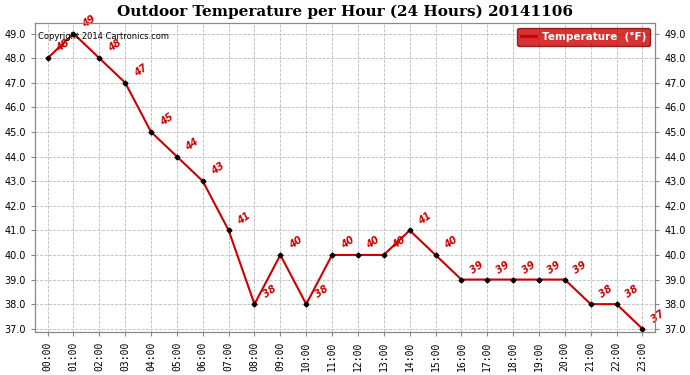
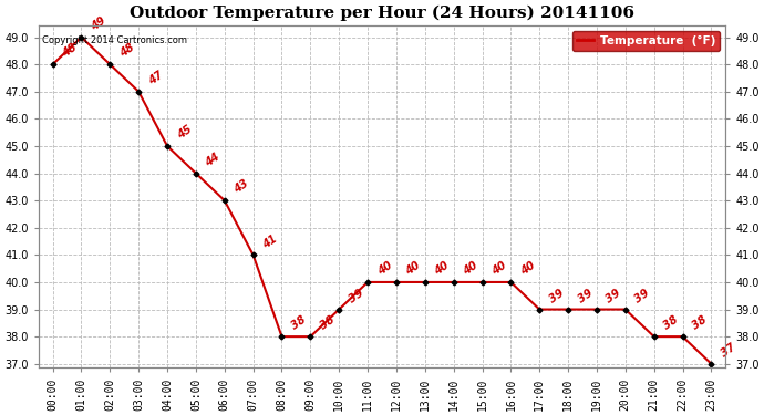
09:00: 40 -> 38
10:00: 38 -> 39
14:00: 41 -> 40
16:00: 39 -> 40
